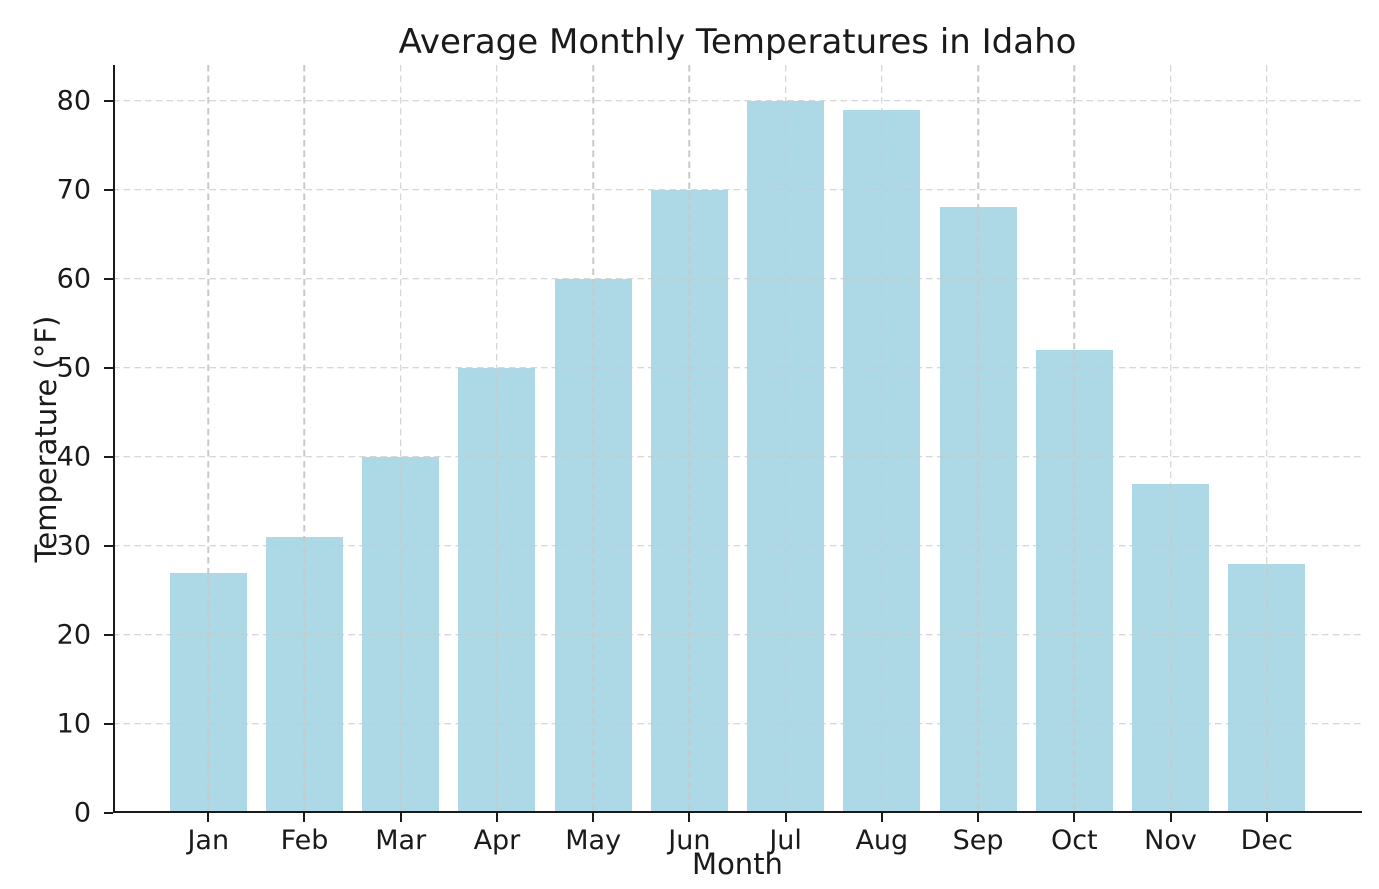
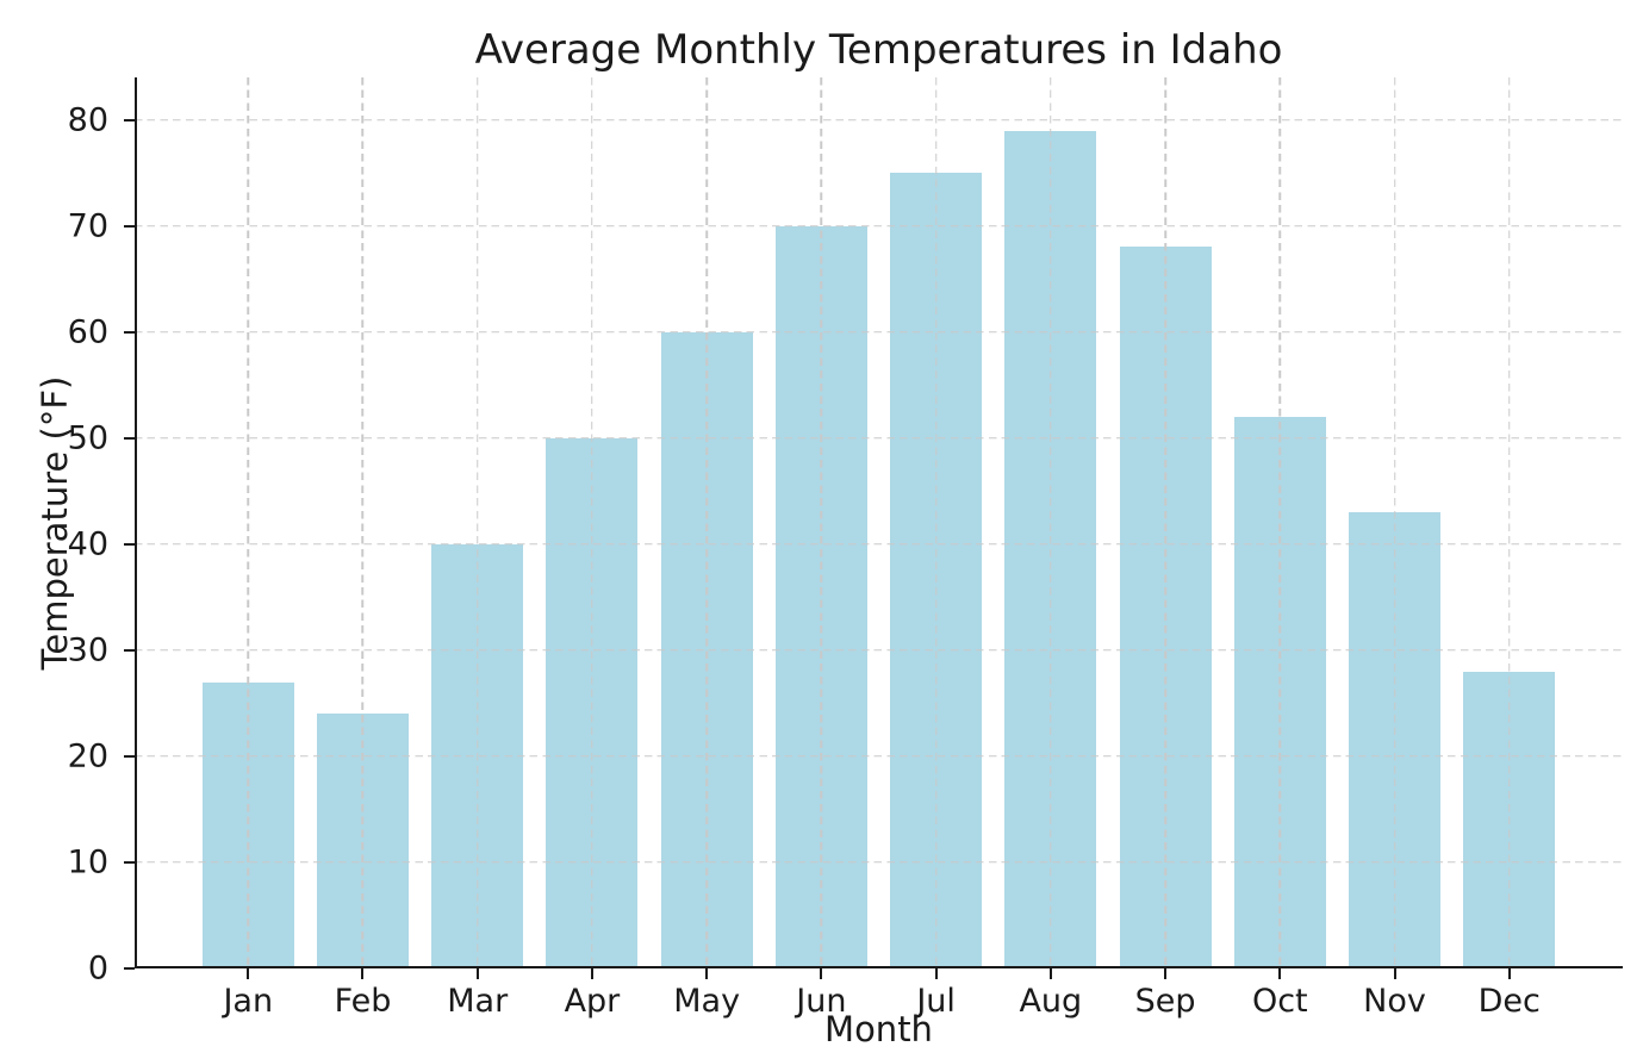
Feb: 31 -> 24
Jul: 80 -> 75
Nov: 37 -> 43
